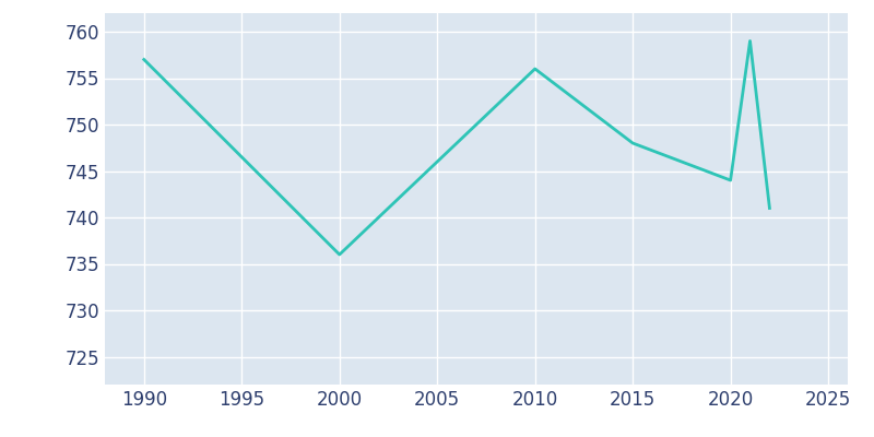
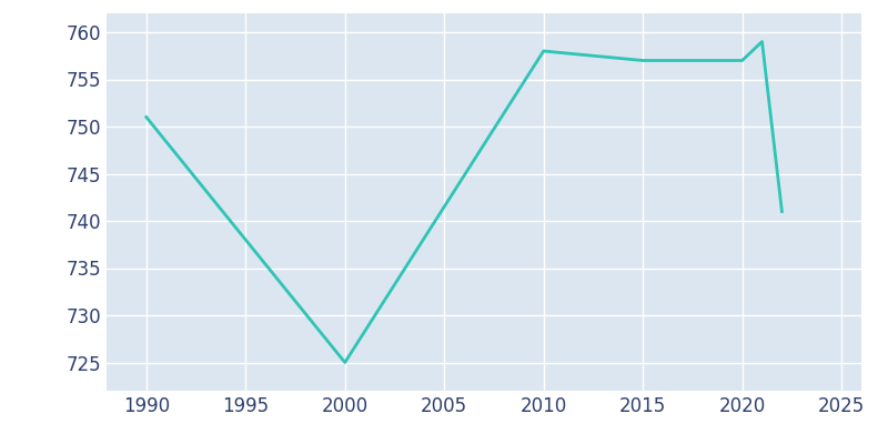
1990: 757 -> 751
2000: 736 -> 725
2010: 756 -> 758
2015: 748 -> 757
2020: 744 -> 757
